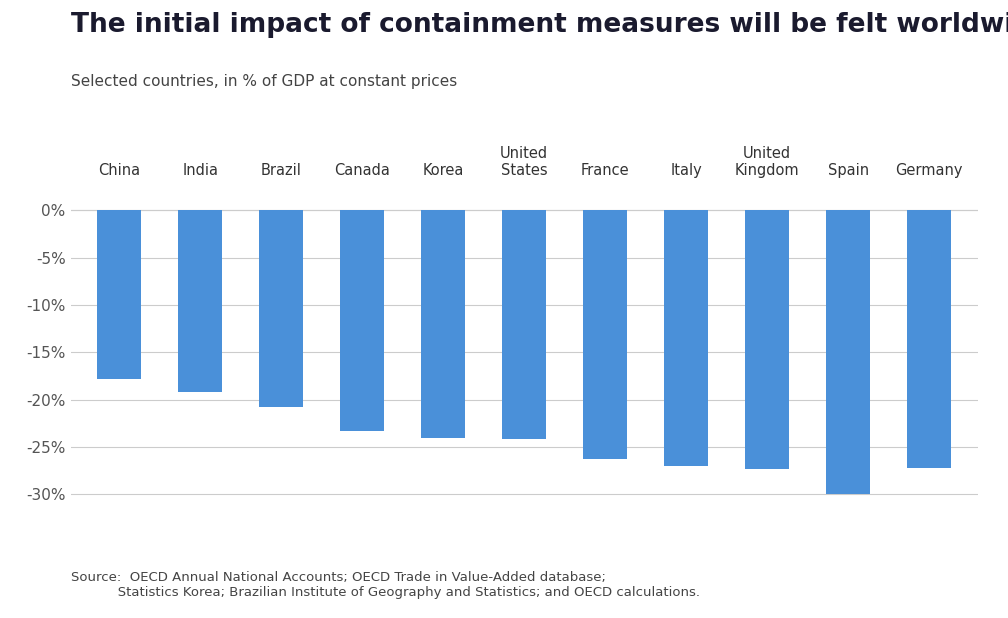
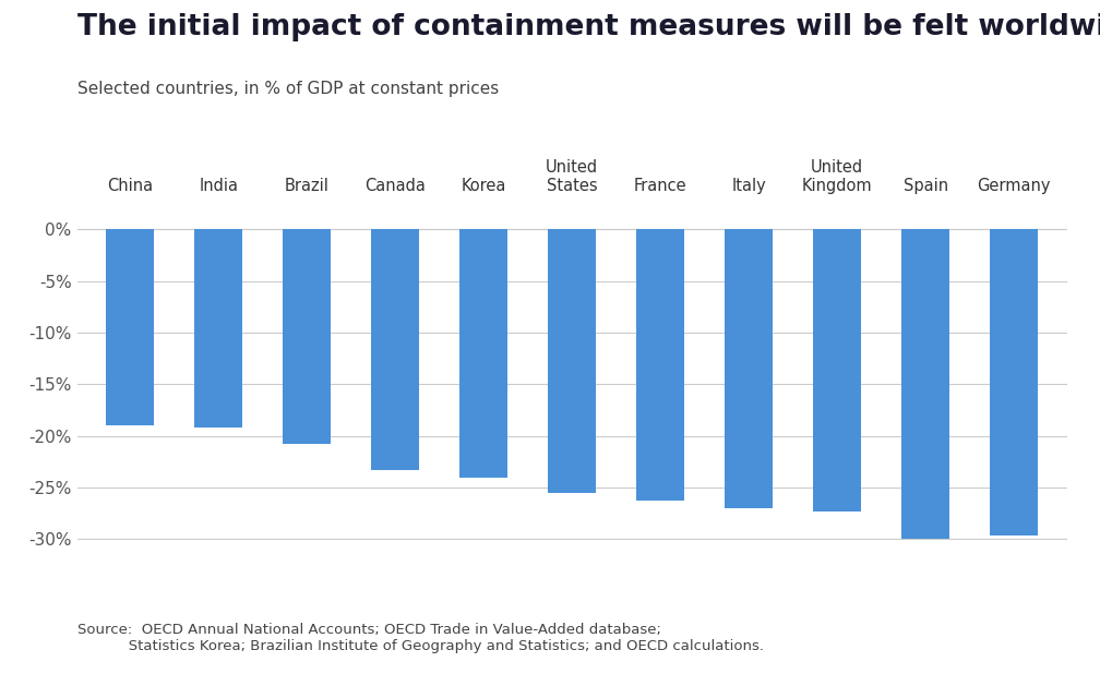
China: -17.8% -> -19.0%
United States: -24.2% -> -25.5%
Germany: -27.2% -> -29.7%
